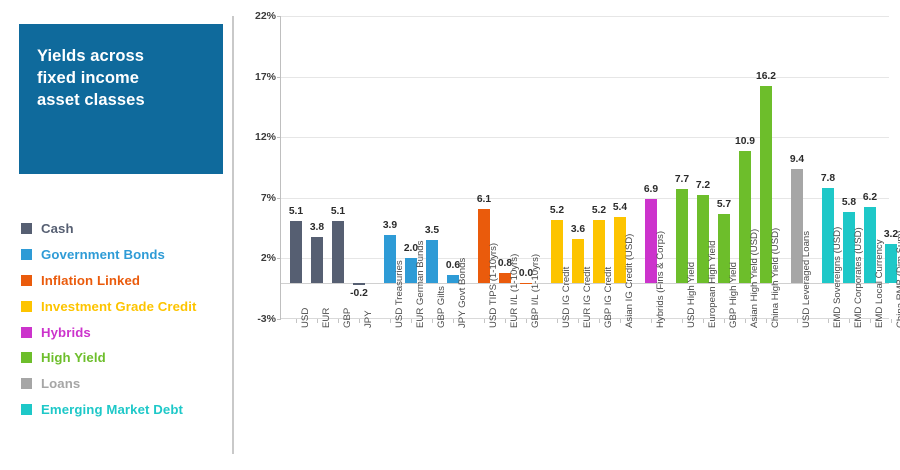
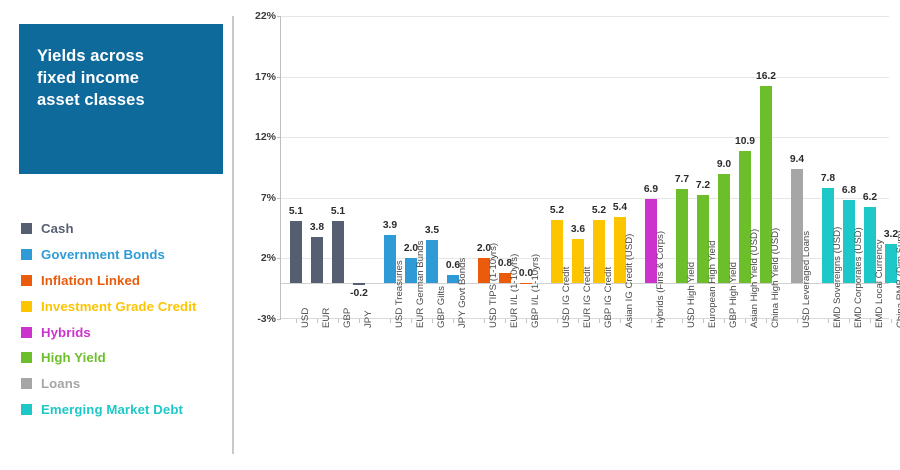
USD TIPS (1-10yrs): 6.1 -> 2.0
GBP High Yield: 5.7 -> 9.0
EMD Corporates (USD): 5.8 -> 6.8
